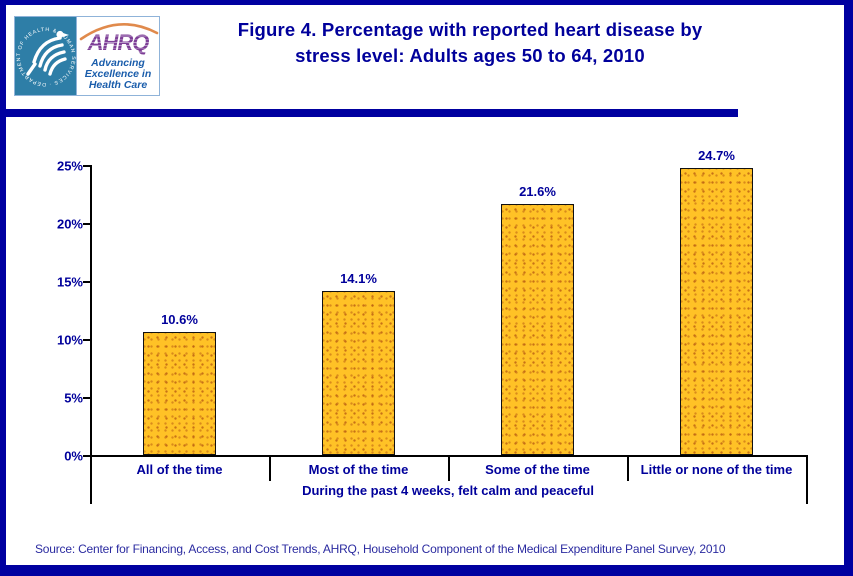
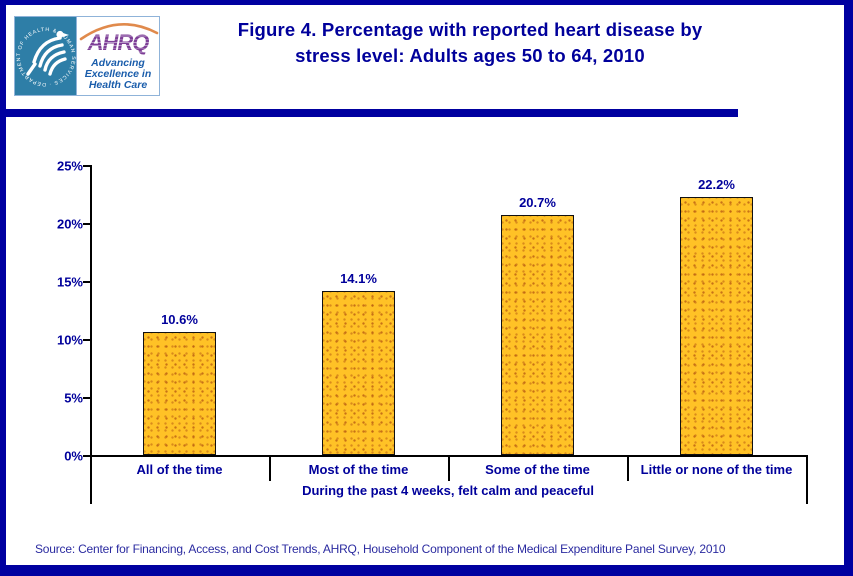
Some of the time: 21.6% -> 20.7%
Little or none of the time: 24.7% -> 22.2%
